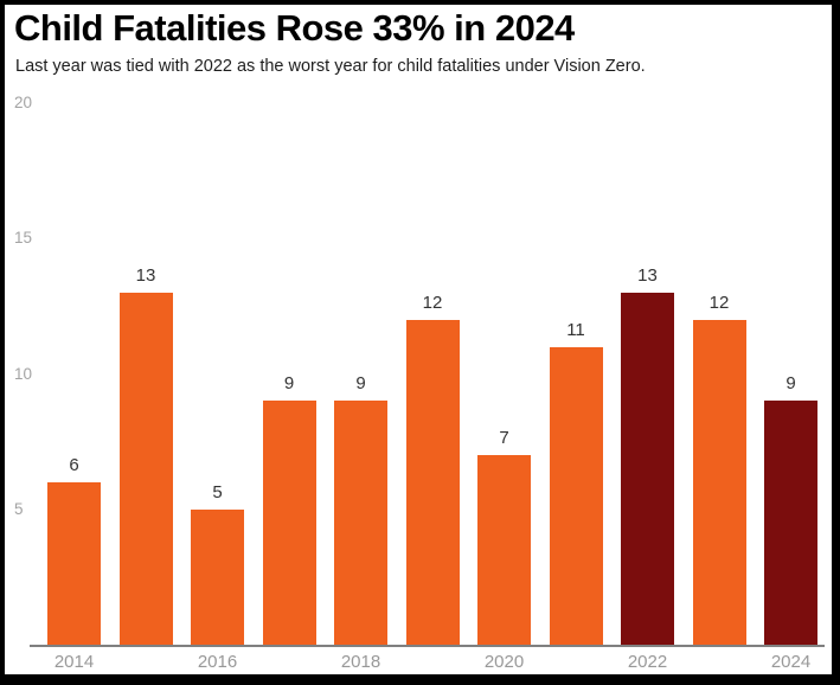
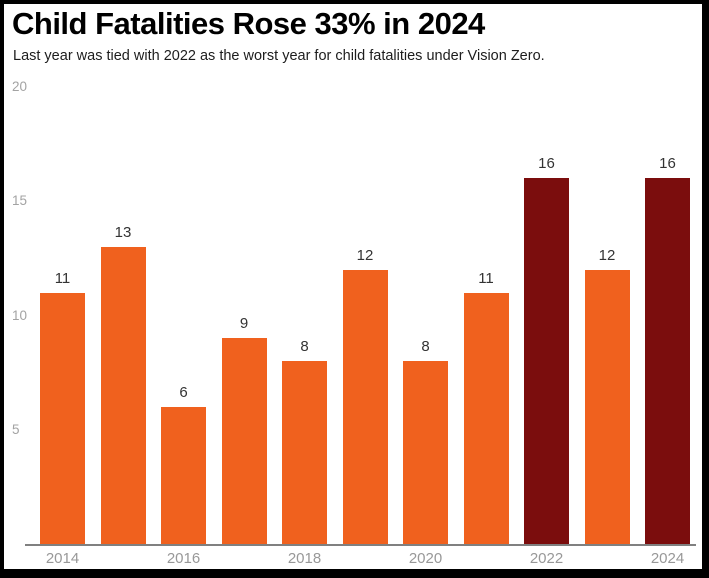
2014: 6 -> 11
2016: 5 -> 6
2018: 9 -> 8
2020: 7 -> 8
2022: 13 -> 16
2024: 9 -> 16
